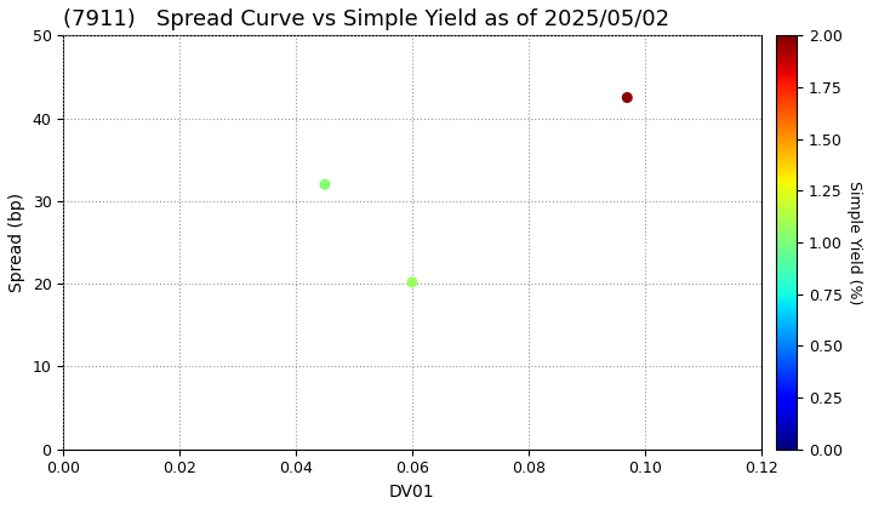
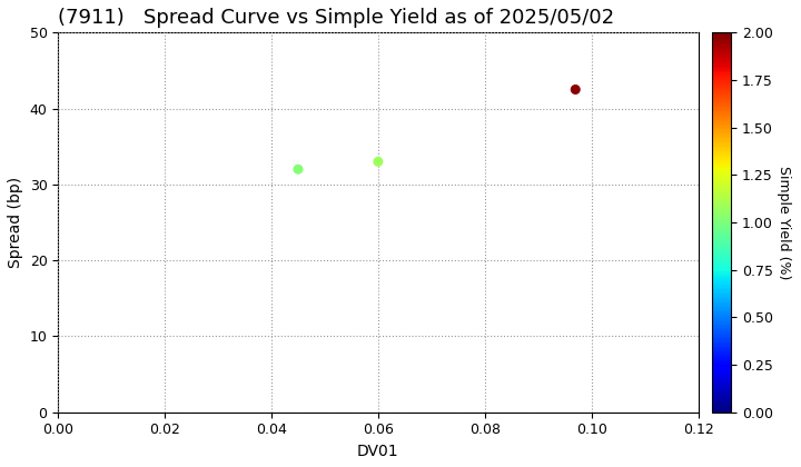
0.06: 20.2 -> 33.0
